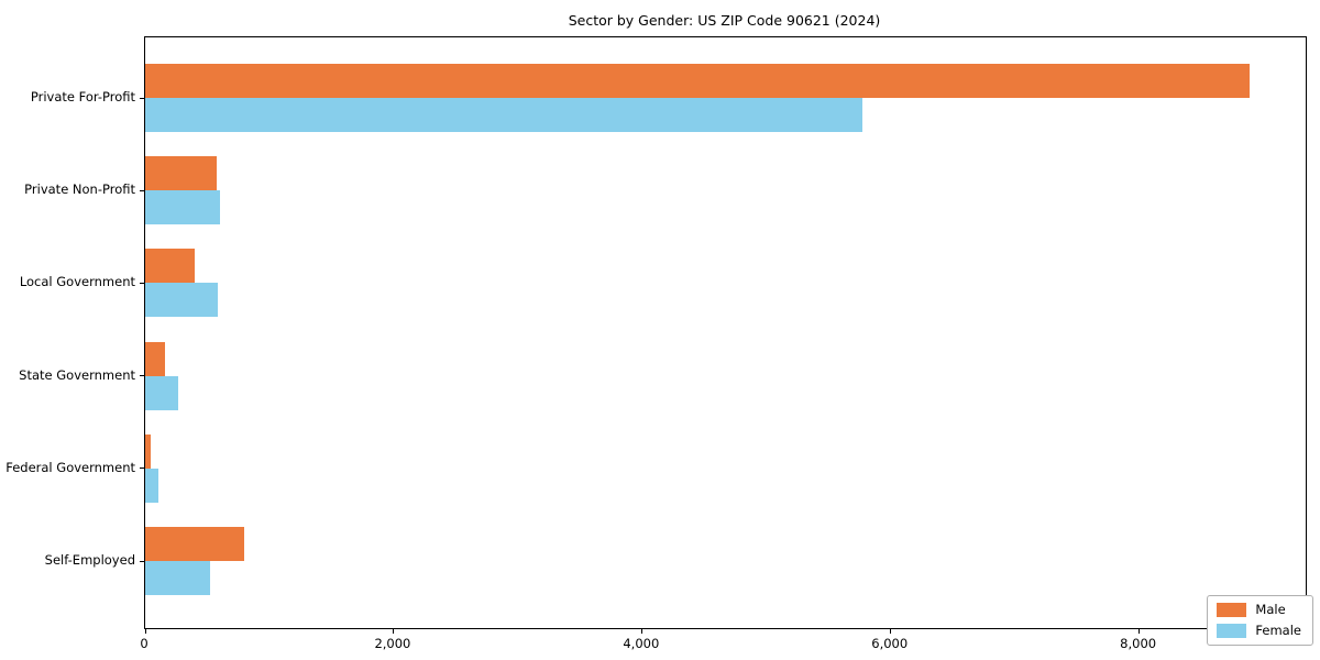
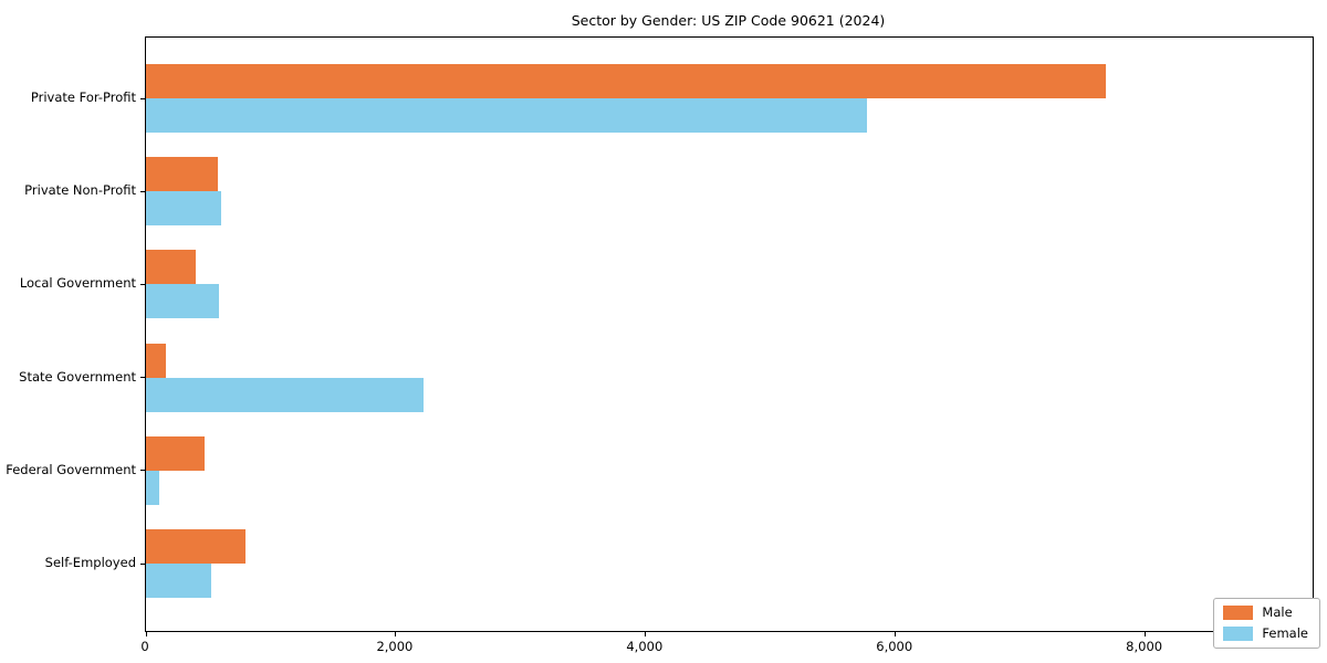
Male/Private For-Profit: 8880 -> 7680
Female/State Government: 260 -> 2220
Male/Federal Government: 40 -> 470
